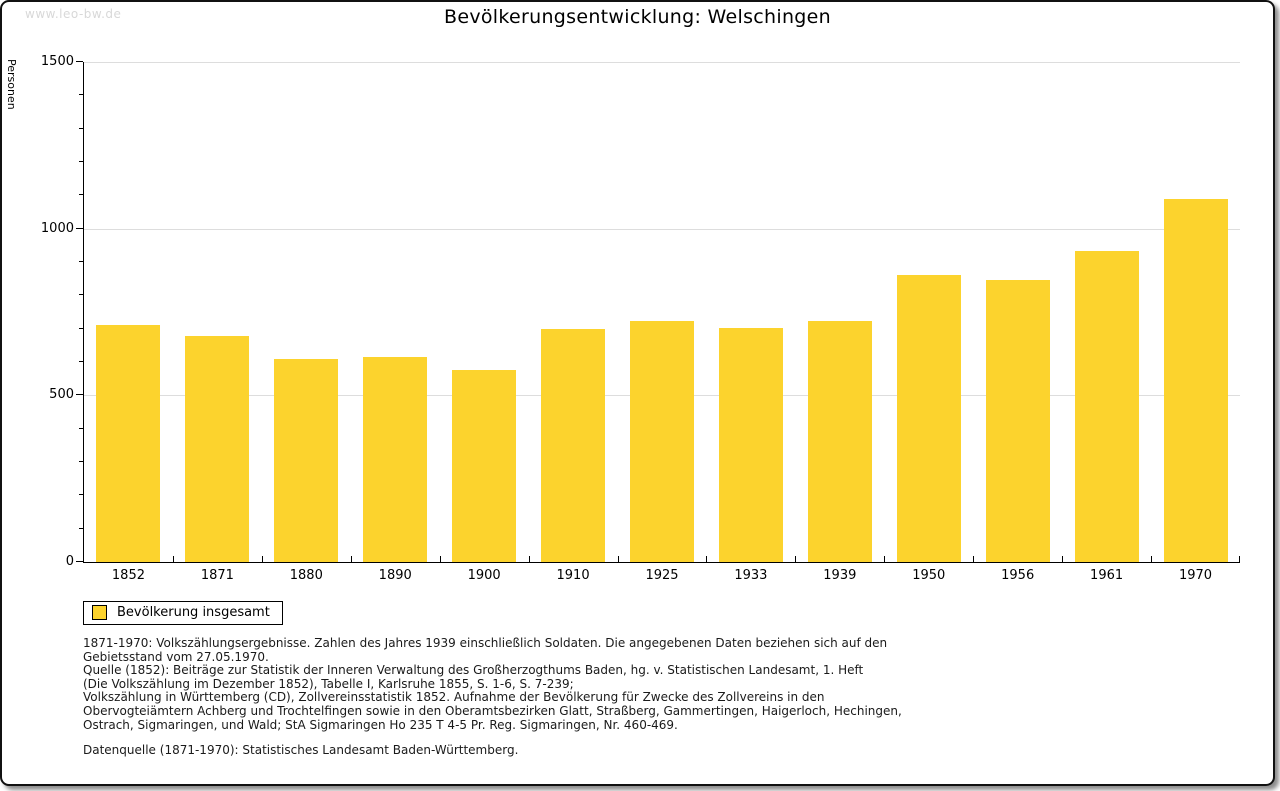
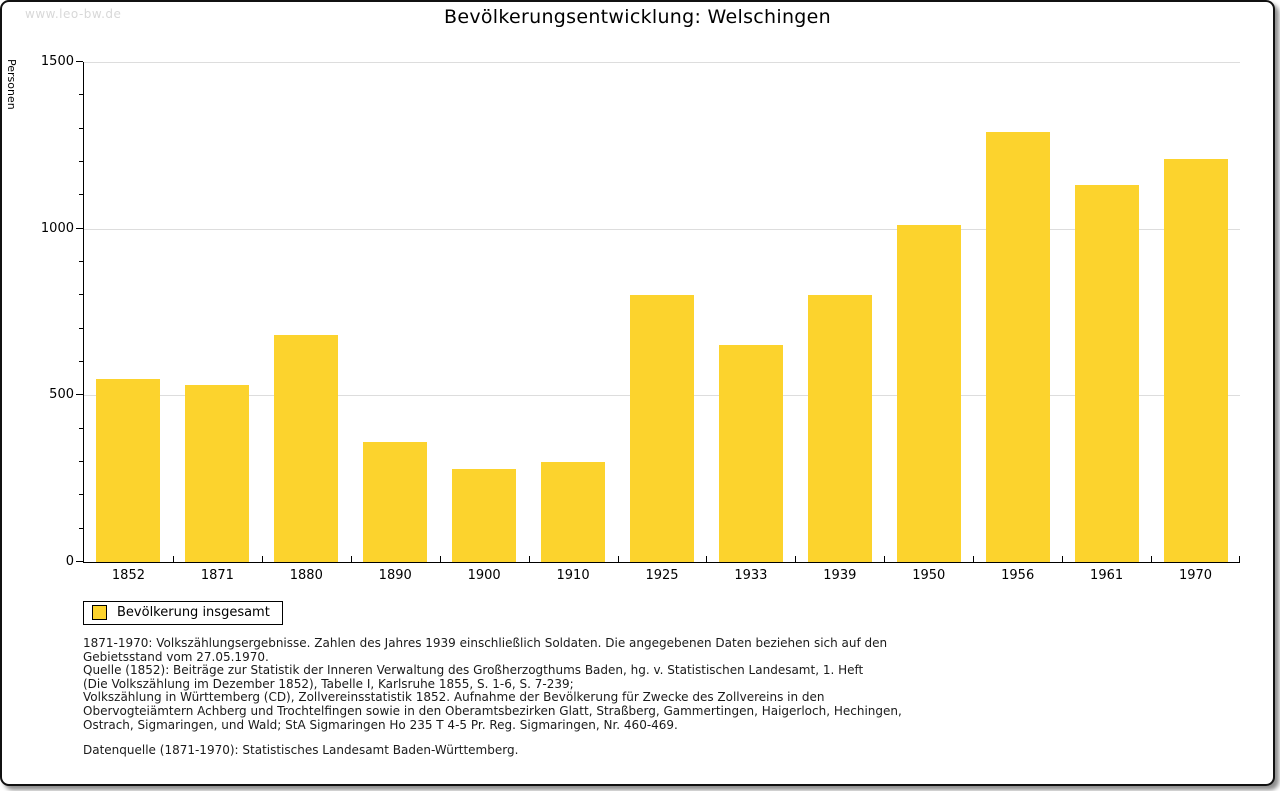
1852: 710 -> 550
1871: 680 -> 530
1880: 610 -> 680
1890: 610 -> 360
1900: 580 -> 280
1910: 700 -> 300
1925: 720 -> 800
1933: 700 -> 650
1939: 720 -> 800
1950: 860 -> 1010
1956: 840 -> 1290
1961: 930 -> 1130
1970: 1090 -> 1210
